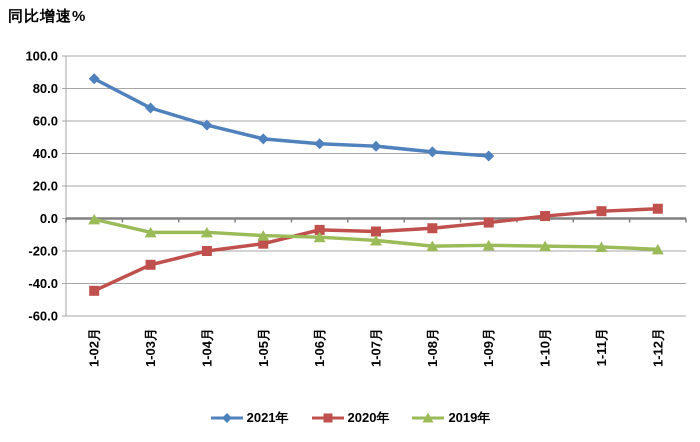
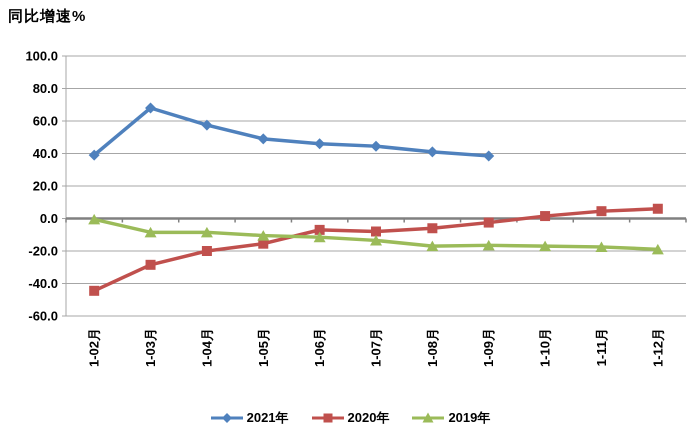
2021年/1-02月: 86 -> 39
